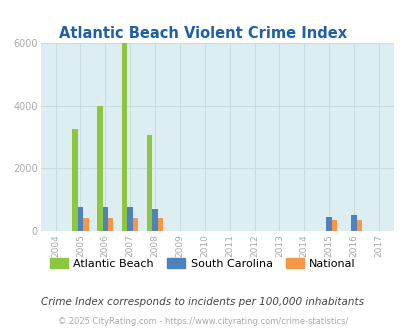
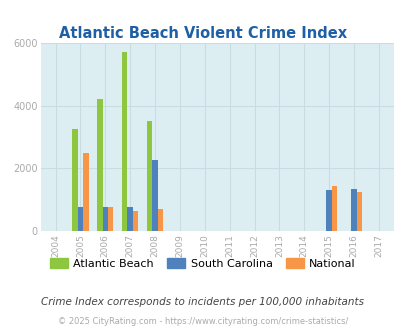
National/2005: 430 -> 2500
Atlantic Beach/2006: 4000 -> 4200
National/2006: 430 -> 750
Atlantic Beach/2007: 6000 -> 5700
National/2007: 430 -> 650
Atlantic Beach/2008: 3050 -> 3500
South Carolina/2008: 700 -> 2250
National/2008: 430 -> 700
South Carolina/2015: 440 -> 1300
National/2015: 340 -> 1450
South Carolina/2016: 500 -> 1350
National/2016: 340 -> 1250
